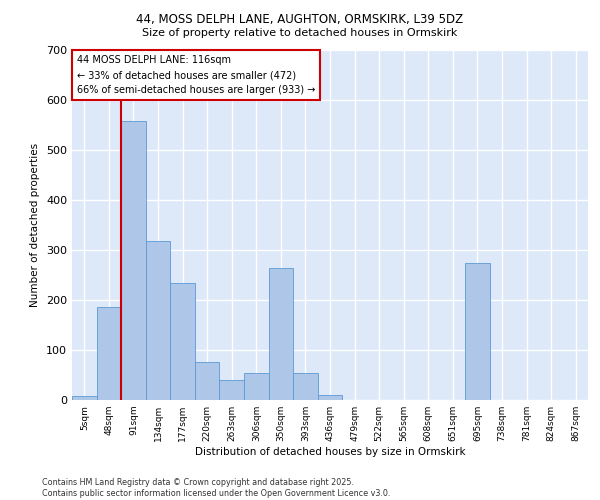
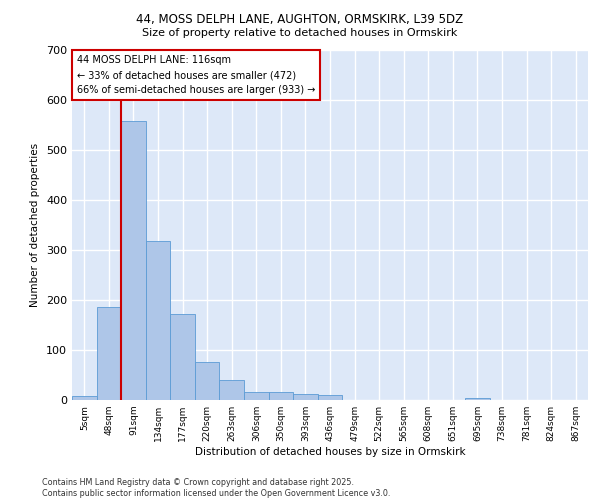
177sqm: 235 -> 173
306sqm: 55 -> 16
350sqm: 265 -> 16
393sqm: 55 -> 12
695sqm: 275 -> 5
